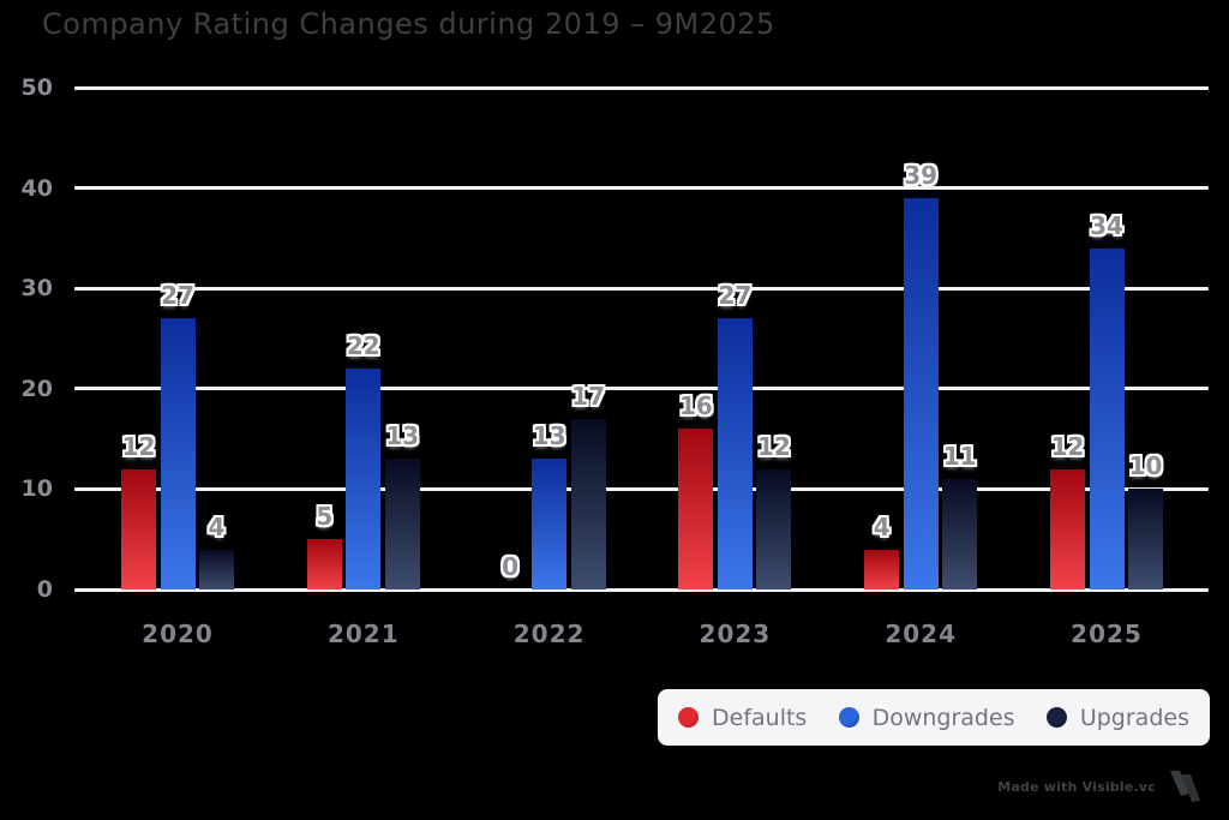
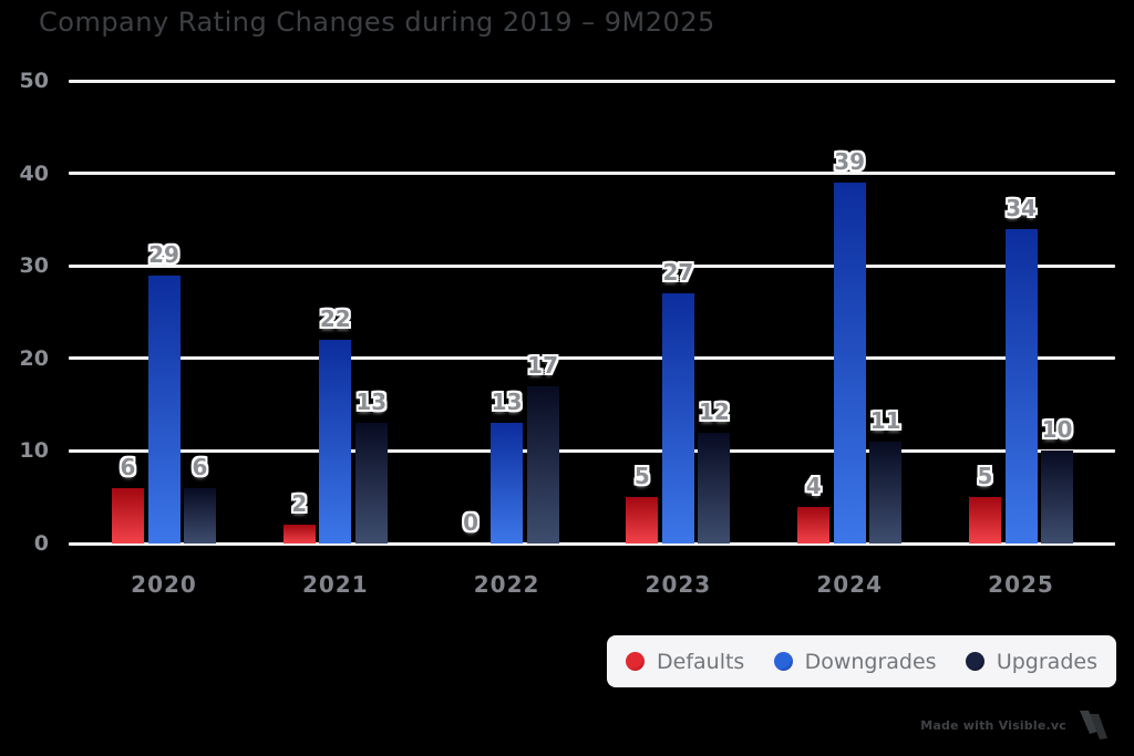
Defaults/2020: 12 -> 6
Downgrades/2020: 27 -> 29
Upgrades/2020: 4 -> 6
Defaults/2021: 5 -> 2
Defaults/2023: 16 -> 5
Defaults/2025: 12 -> 5
